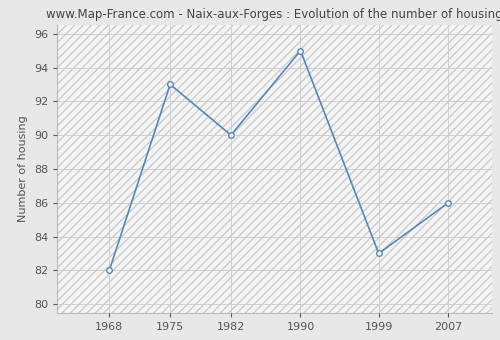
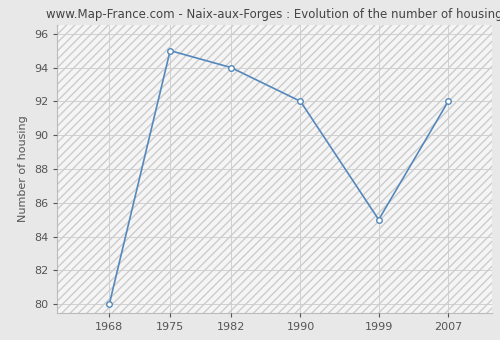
1968: 82 -> 80
1975: 93 -> 95
1982: 90 -> 94
1990: 95 -> 92
1999: 83 -> 85
2007: 86 -> 92
